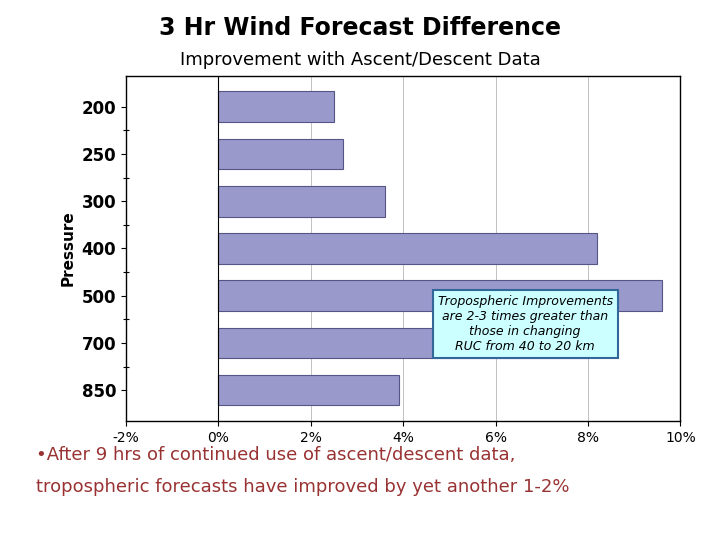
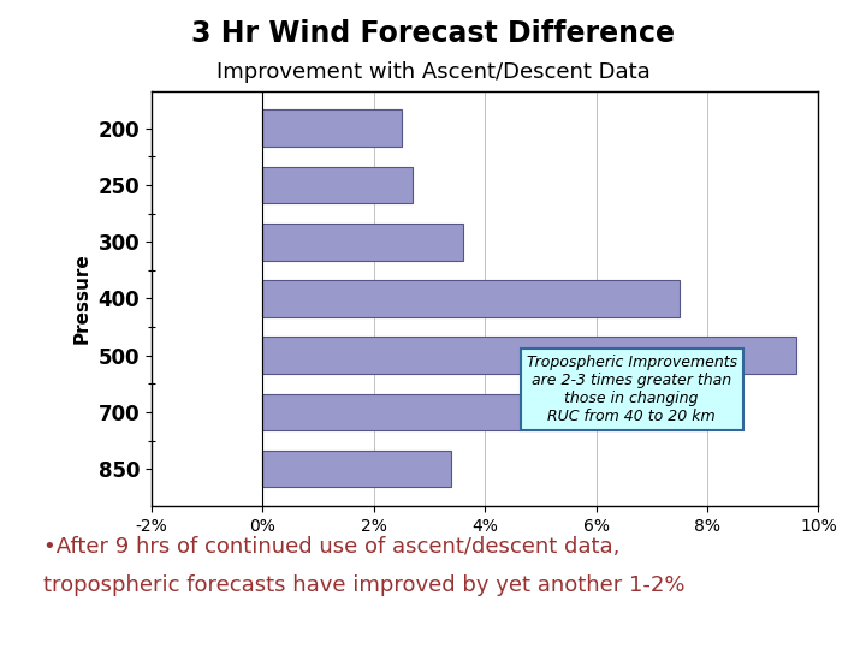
400: 8.2% -> 7.5%
850: 3.9% -> 3.4%
